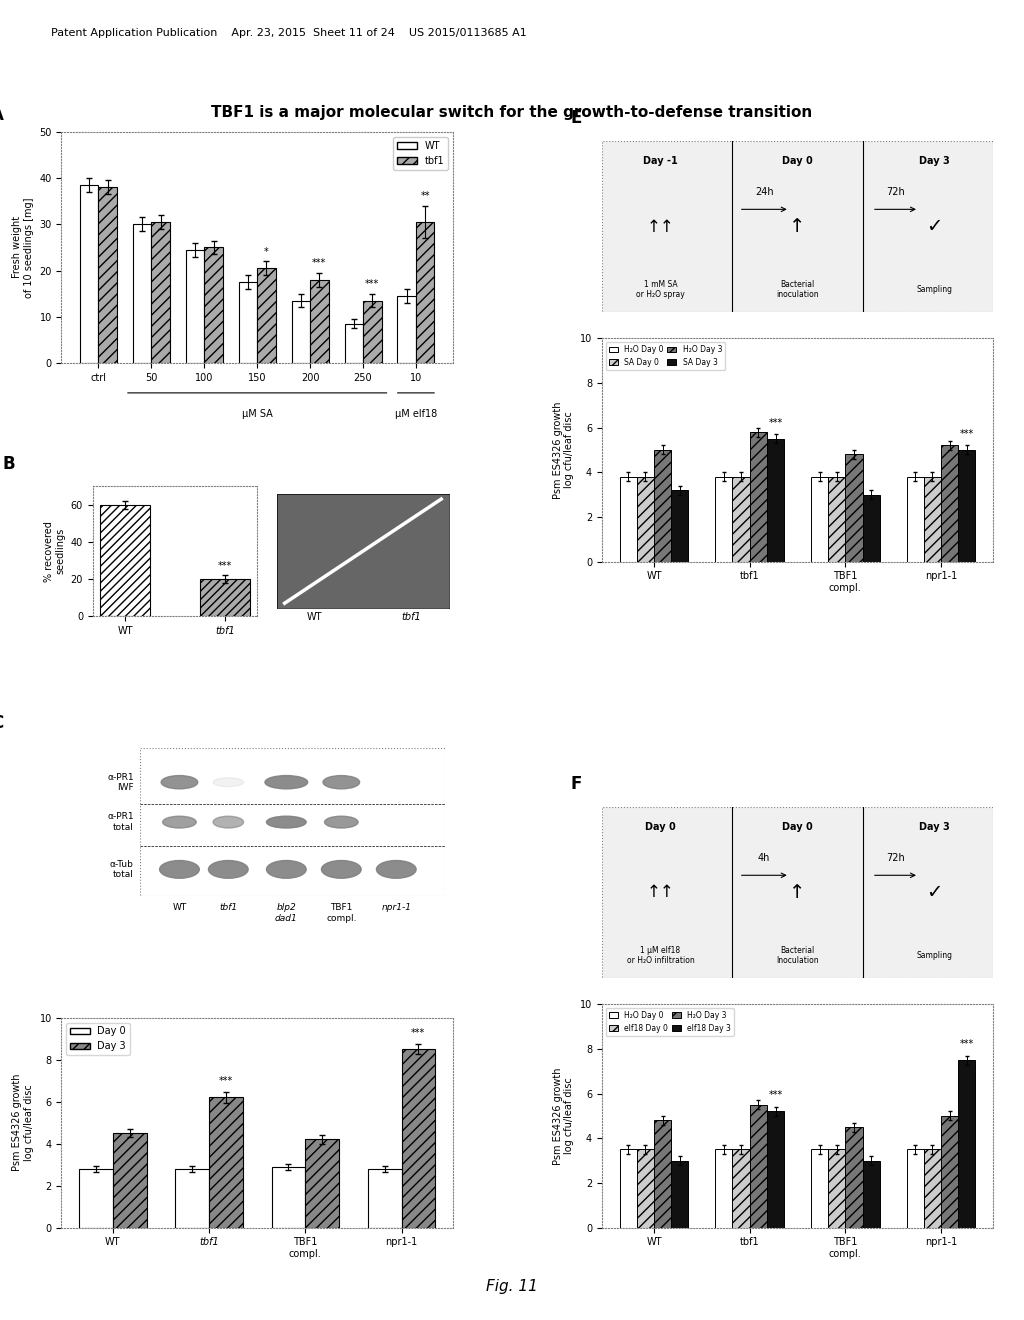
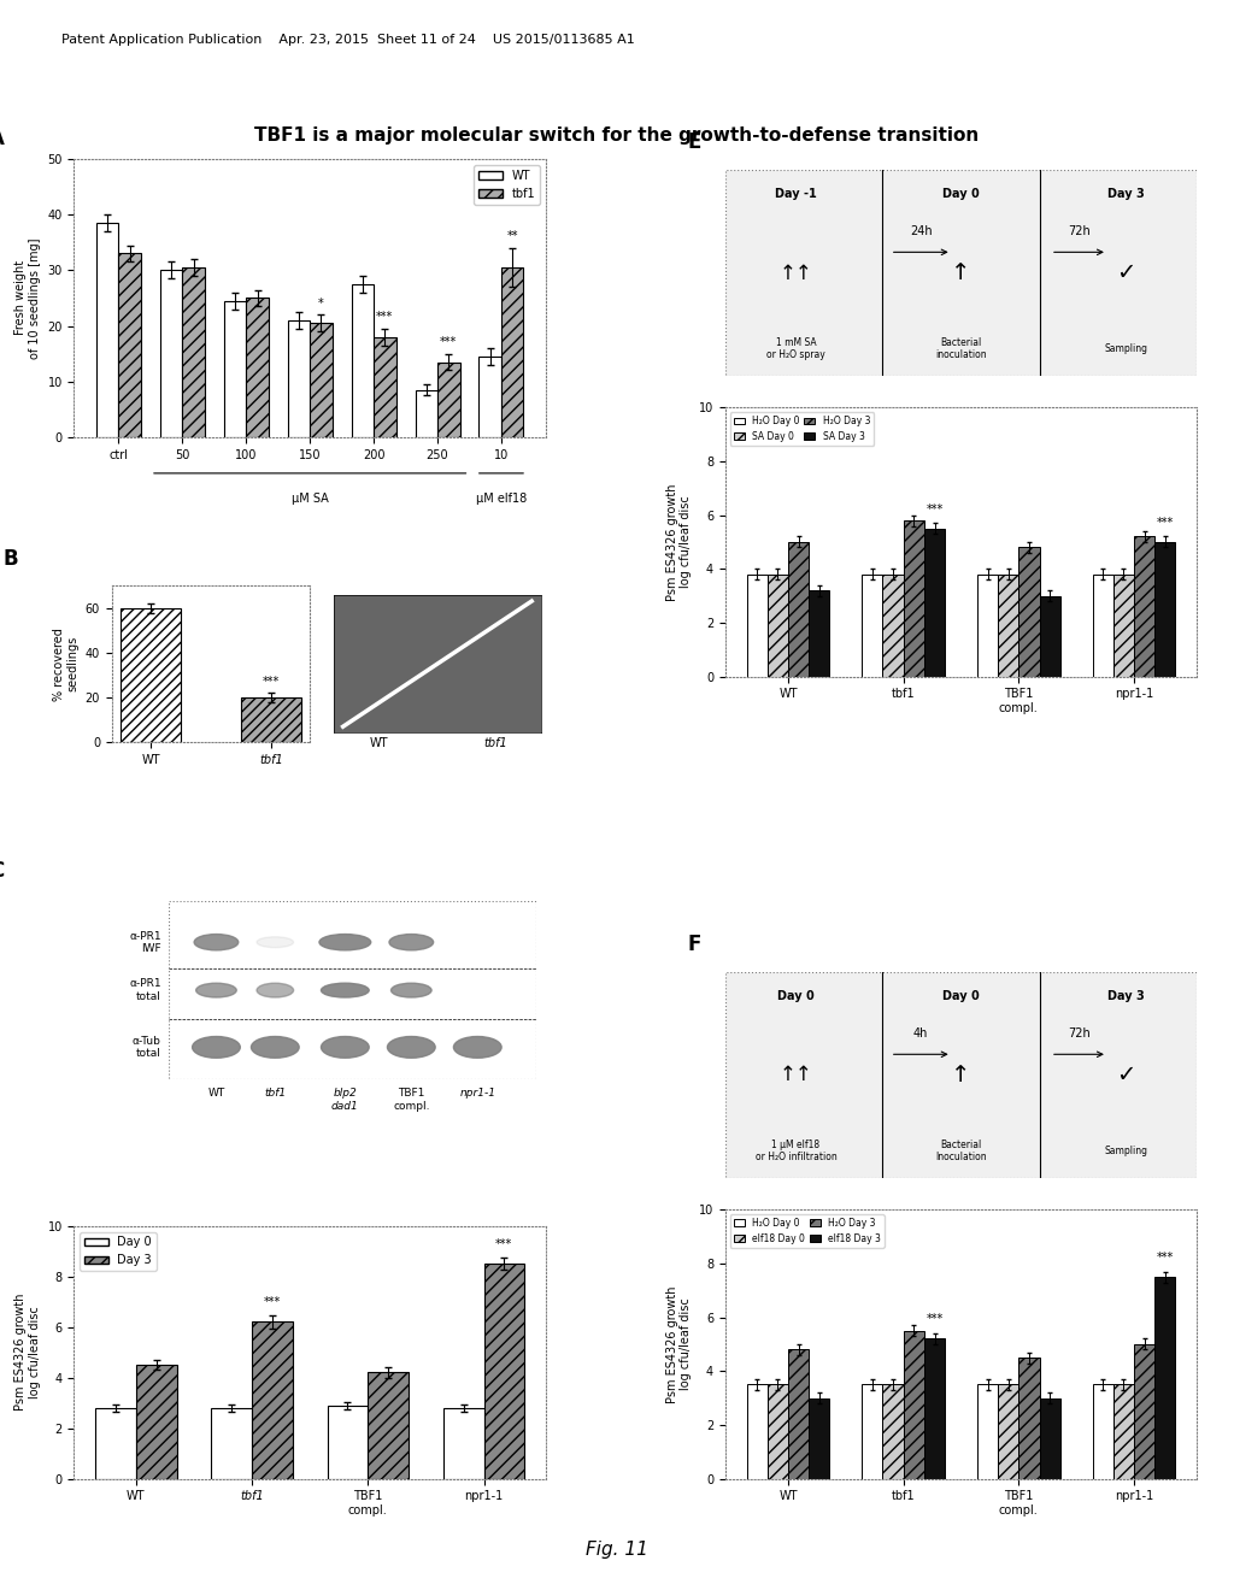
tbf1/ctrl: 38.0 -> 33.0
WT/150: 17.5 -> 21.0
WT/200: 13.5 -> 27.5
